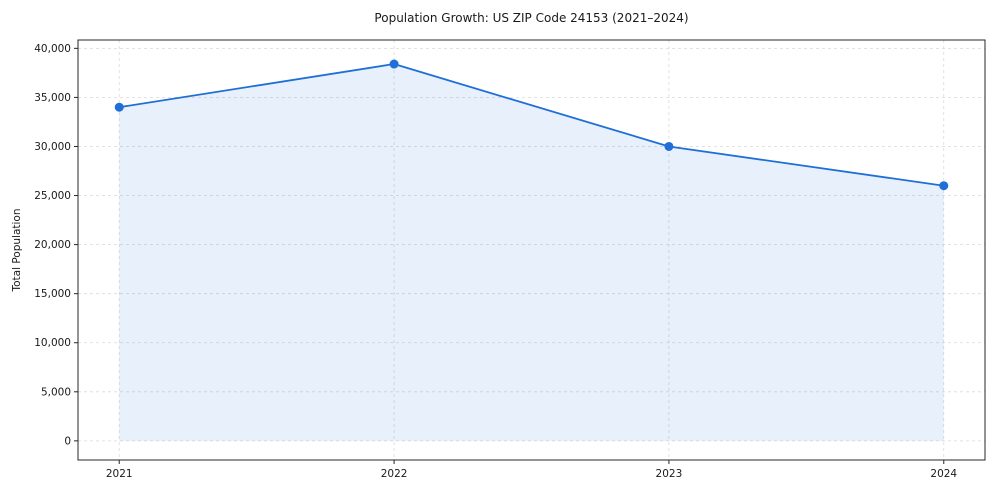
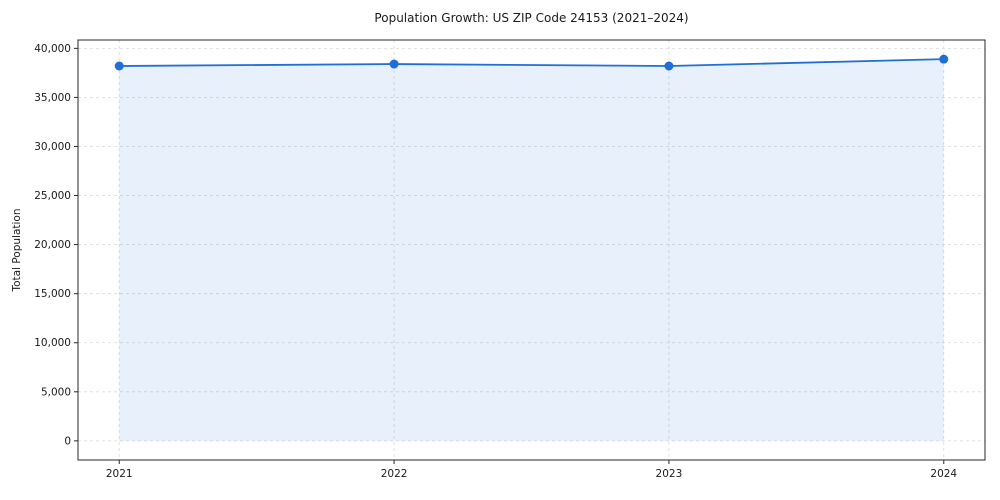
2021: 34000 -> 38000
2023: 30000 -> 38000
2024: 26000 -> 39000
